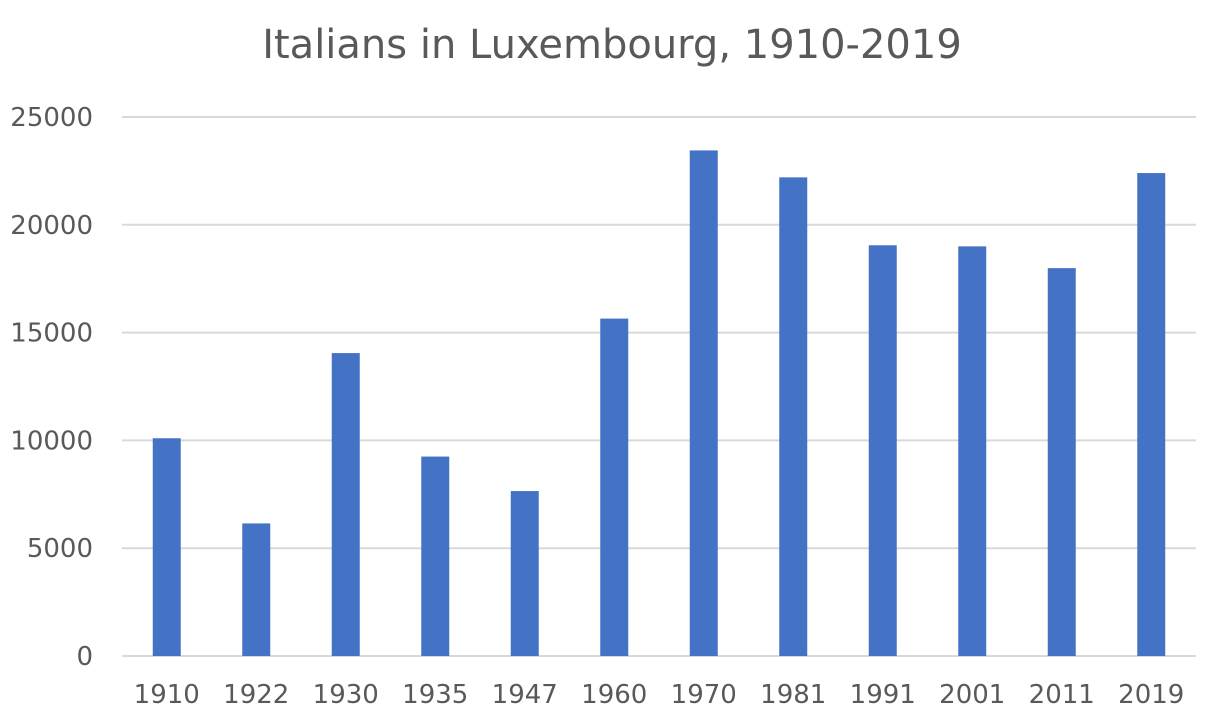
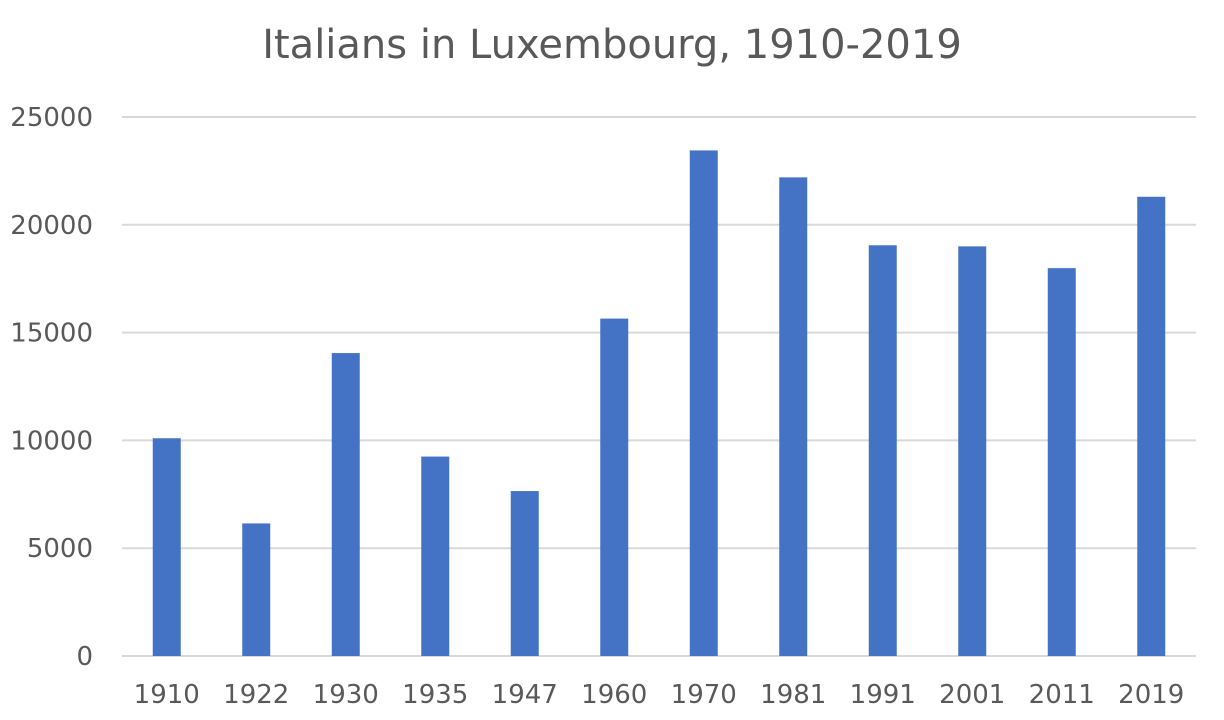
2019: 22400 -> 21300
